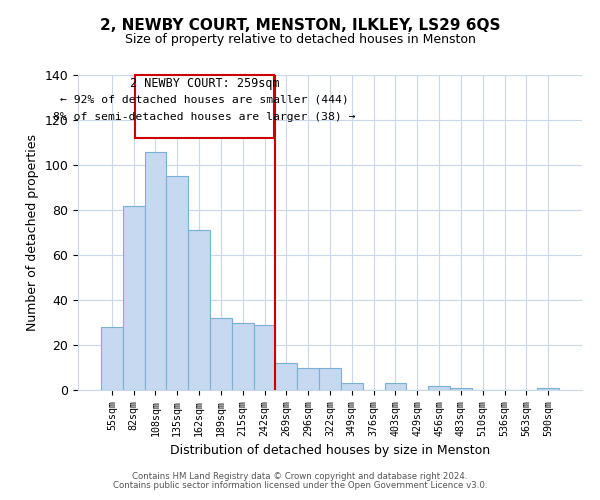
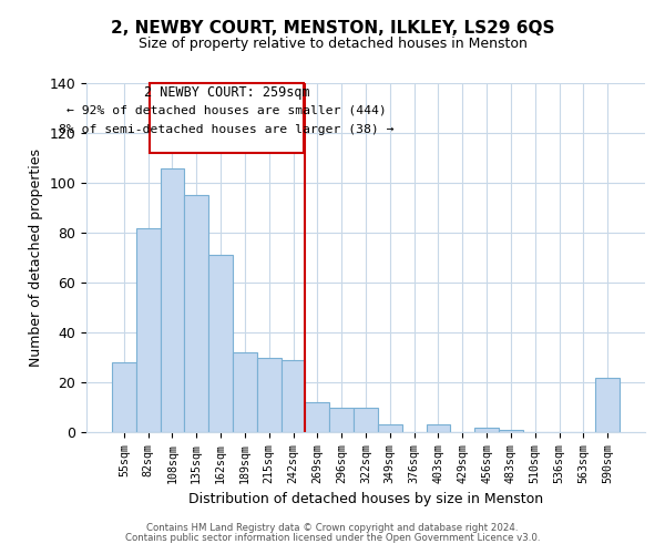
590sqm: 1 -> 22
